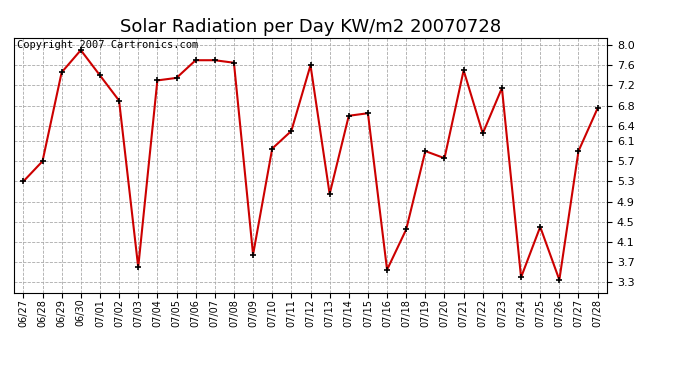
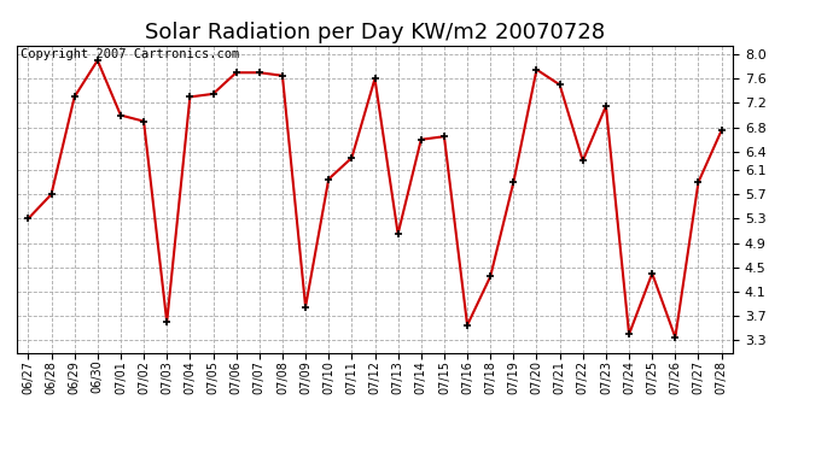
06/29: 7.46 -> 7.30
07/01: 7.40 -> 7.00
07/20: 5.76 -> 7.75
